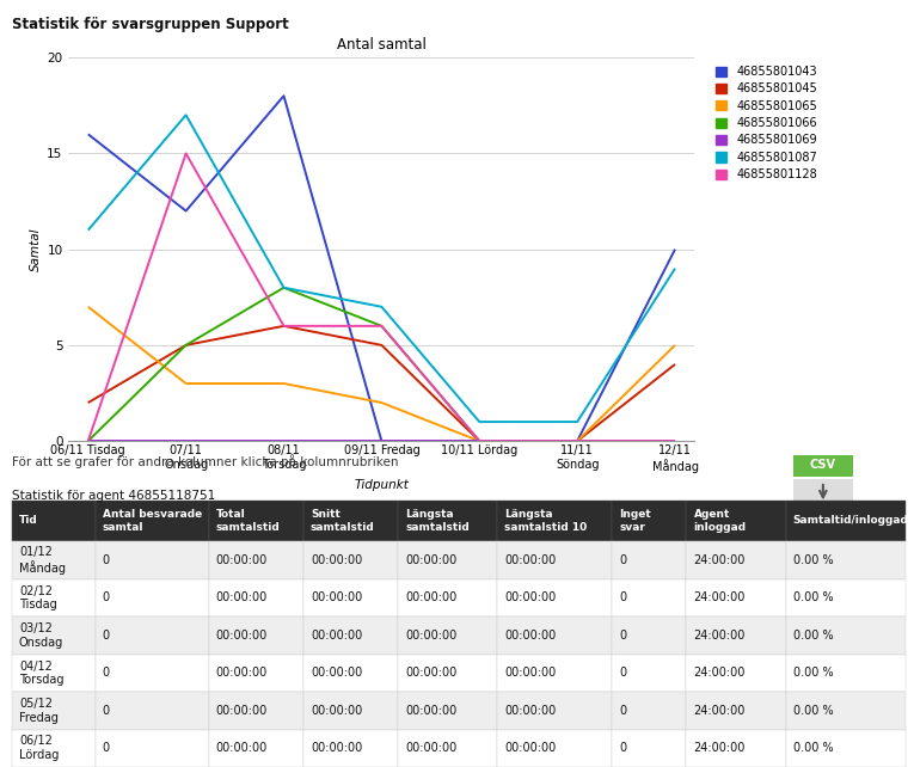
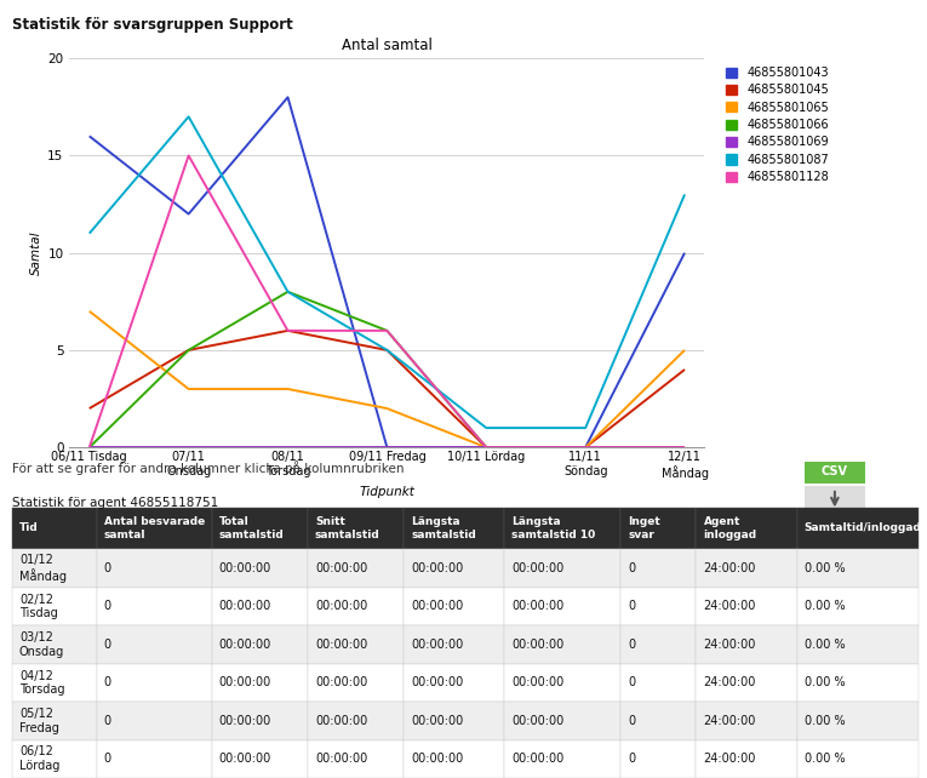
46855801087/09/11 Fredag: 7 -> 5
46855801087/12/11 Måndag: 9 -> 13
